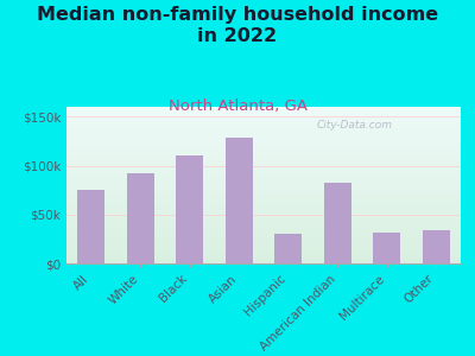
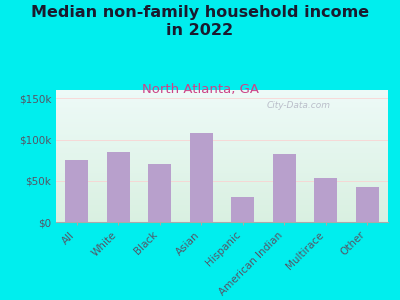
White: $92k -> $85k
Black: $110k -> $70k
Asian: $128k -> $108k
Multirace: $32k -> $53k
Other: $34k -> $42k
